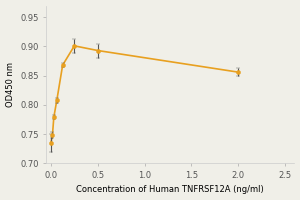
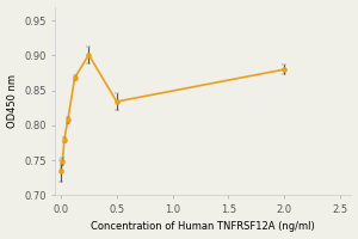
0.5: 0.893 -> 0.834
2.0: 0.856 -> 0.880
